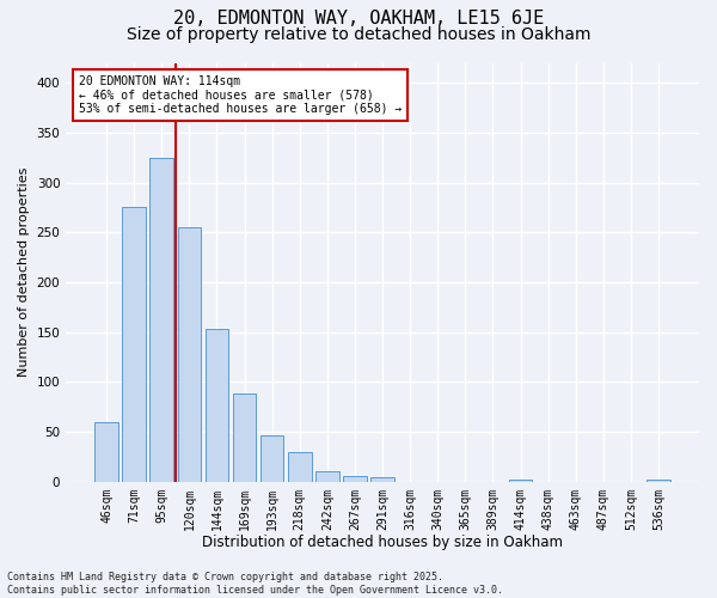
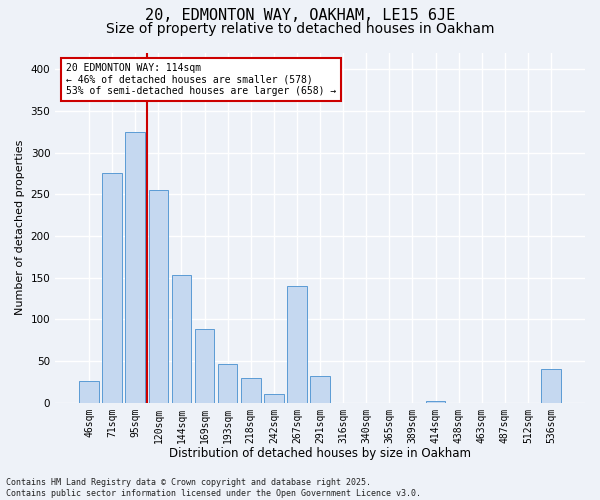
46sqm: 60 -> 26
267sqm: 6 -> 140
291sqm: 5 -> 32
536sqm: 2 -> 40
